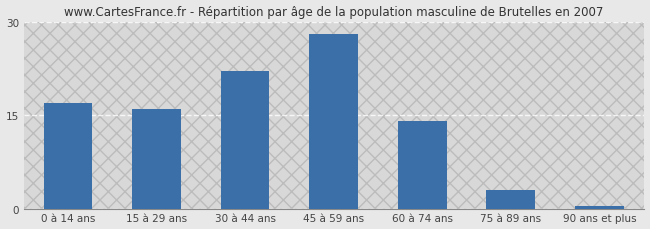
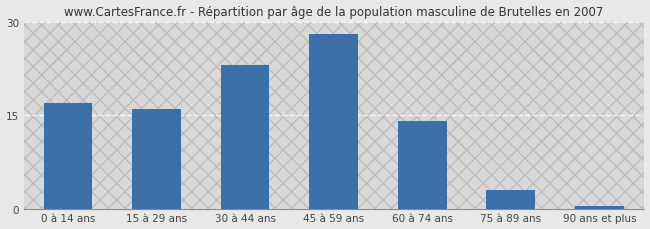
30 à 44 ans: 22.0 -> 23.0
